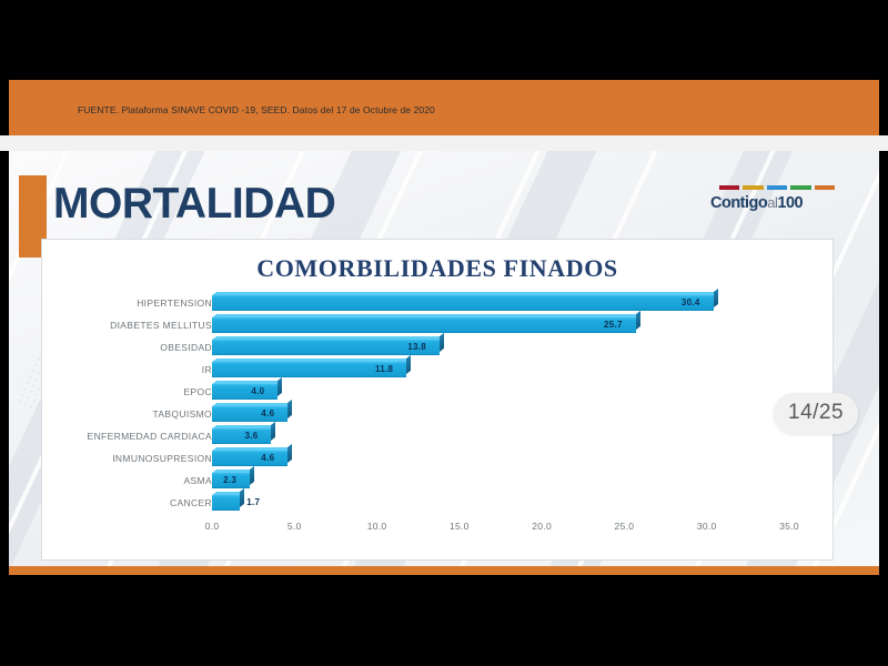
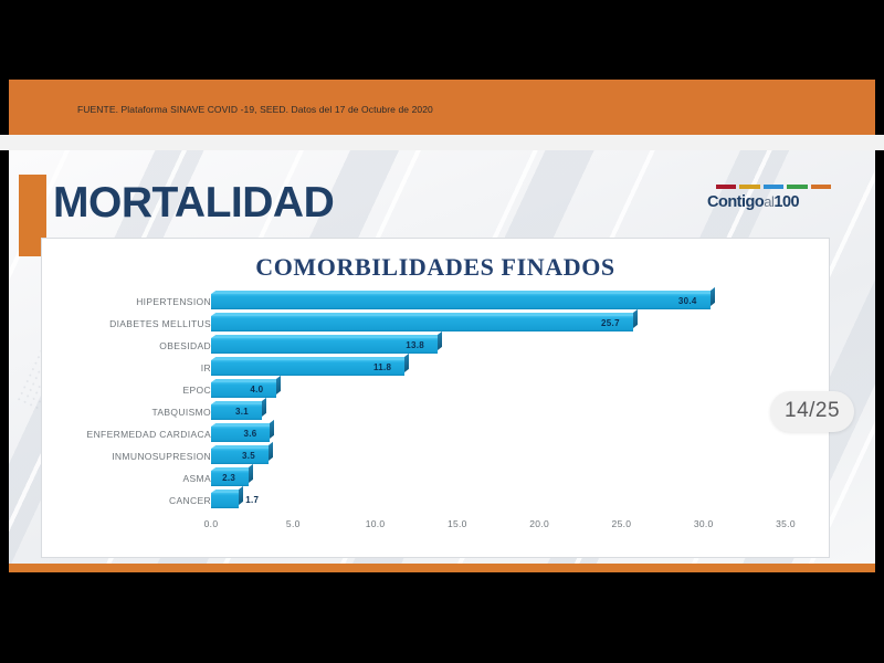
TABQUISMO: 4.6 -> 3.1
INMUNOSUPRESION: 4.6 -> 3.5
